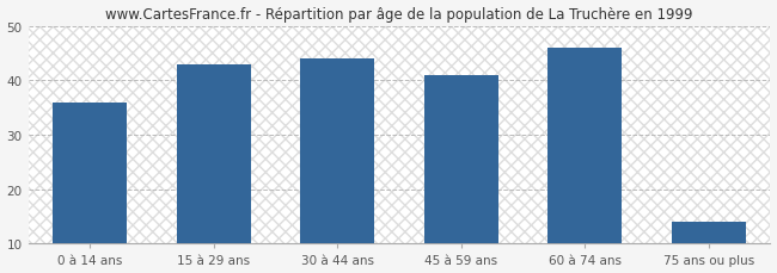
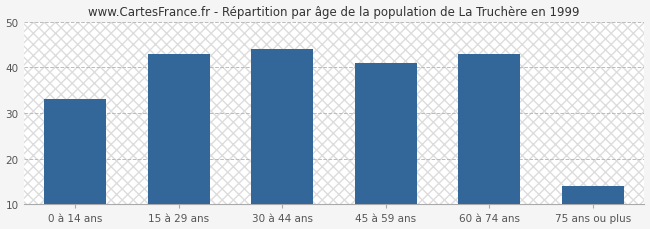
0 à 14 ans: 36 -> 33
60 à 74 ans: 46 -> 43
